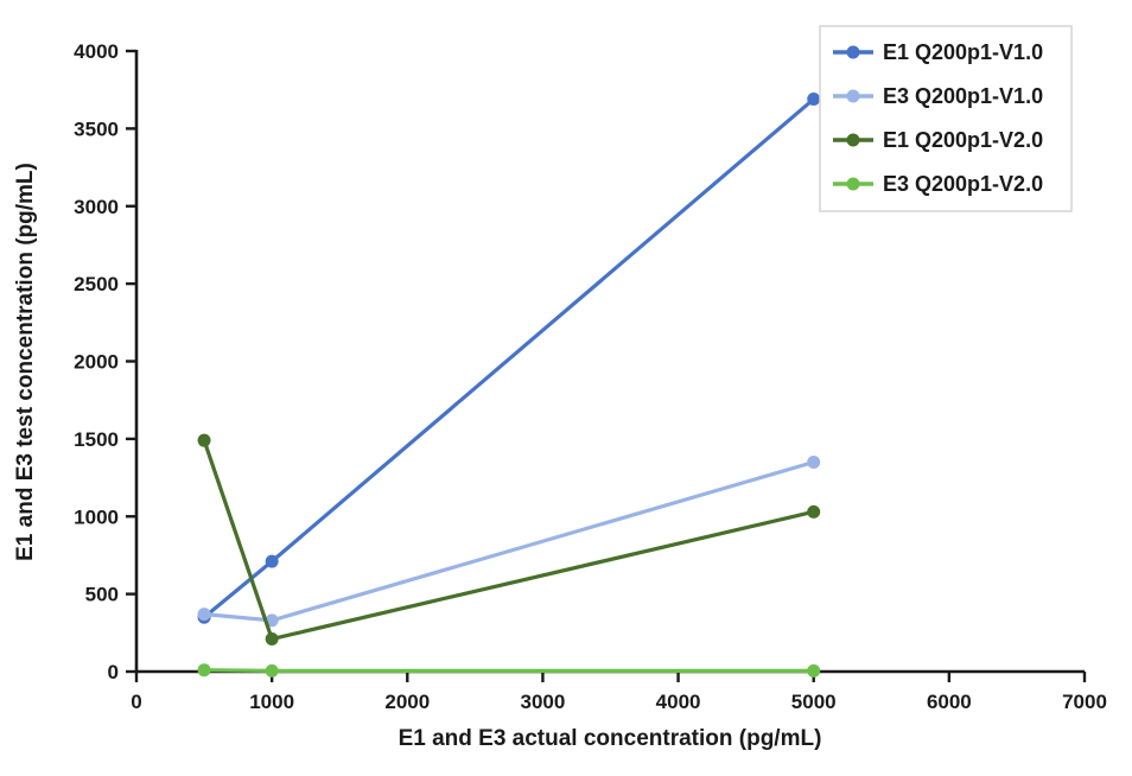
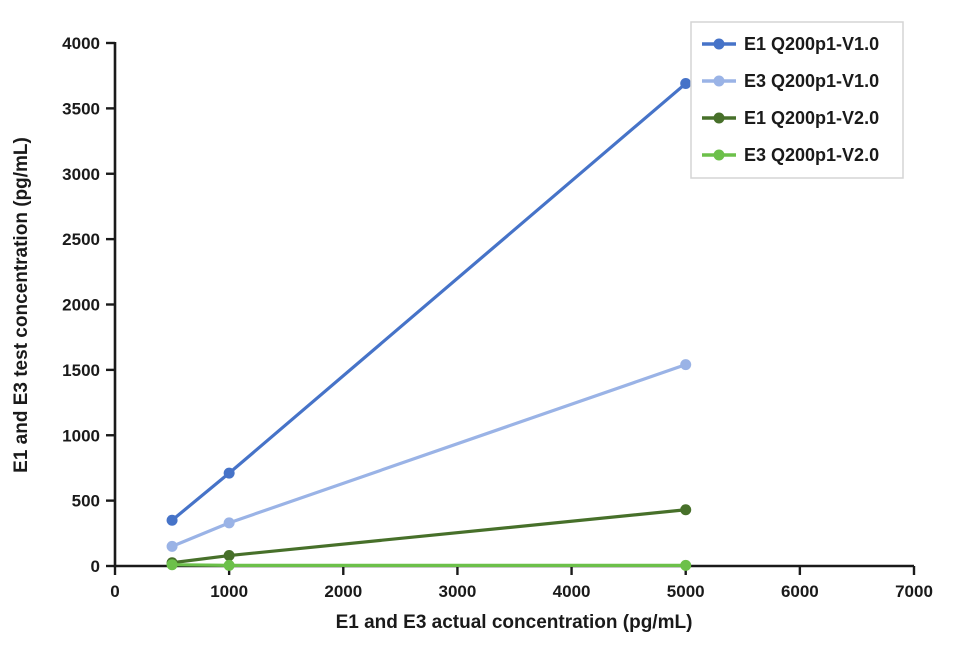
E3 Q200p1-V1.0/500: 370 -> 150
E1 Q200p1-V2.0/500: 1490 -> 20
E1 Q200p1-V2.0/1000: 210 -> 80
E3 Q200p1-V1.0/5000: 1350 -> 1540
E1 Q200p1-V2.0/5000: 1030 -> 430
